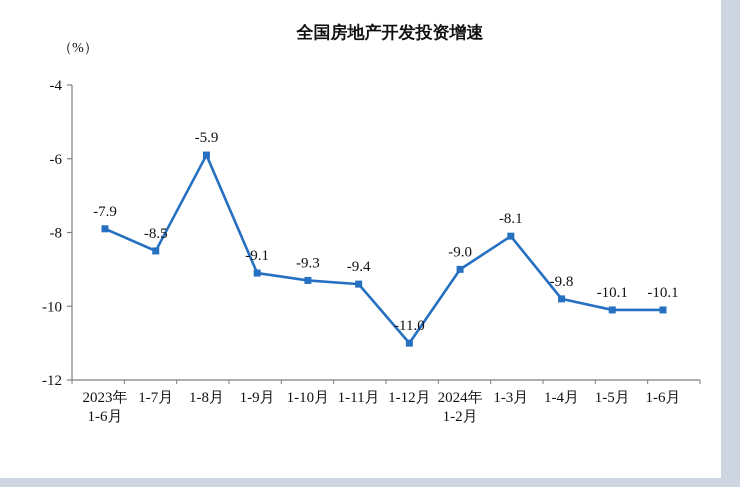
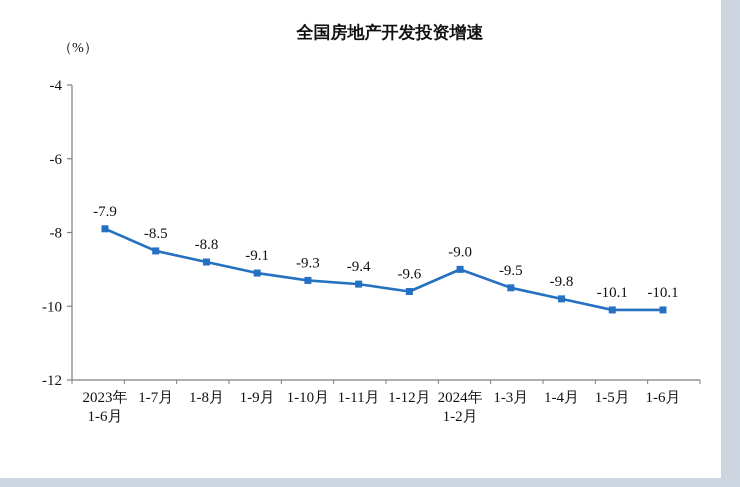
1-8月: -5.9 -> -8.8
1-12月: -11.0 -> -9.6
1-3月: -8.1 -> -9.5
